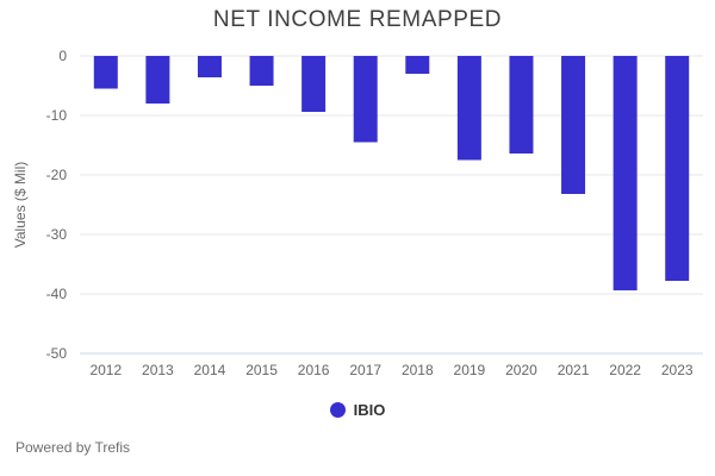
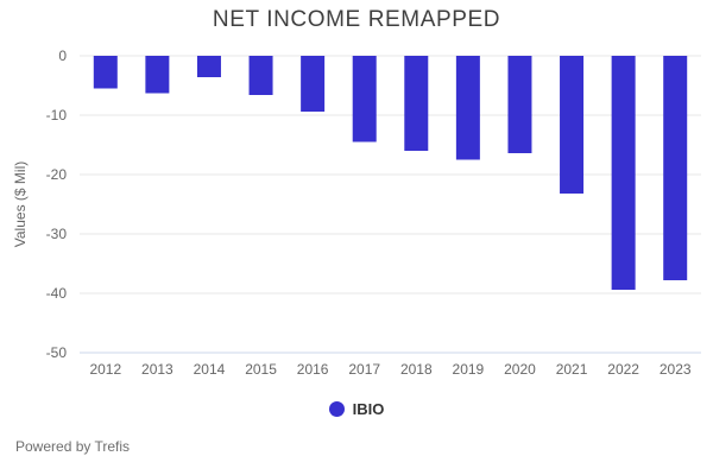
2013: -8 -> -6
2015: -5 -> -7
2018: -3 -> -16
